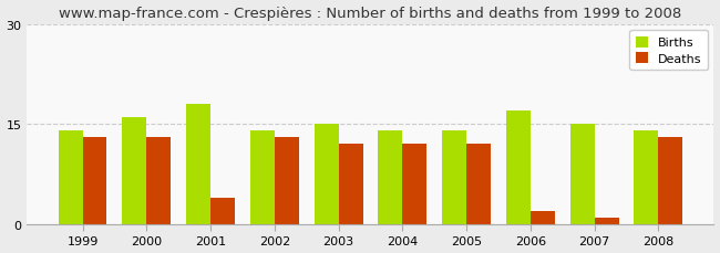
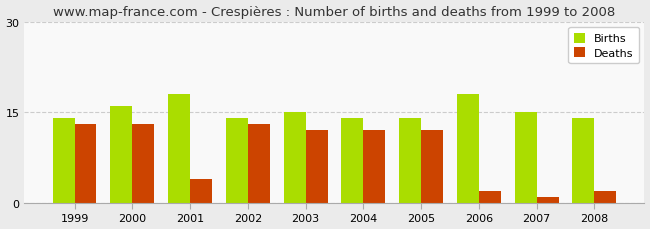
Births/2006: 17 -> 18
Deaths/2008: 13 -> 2
